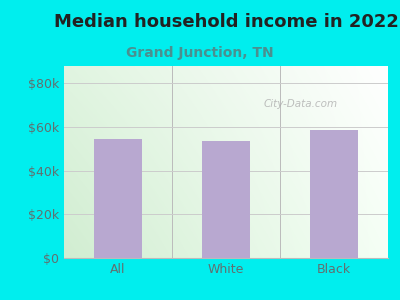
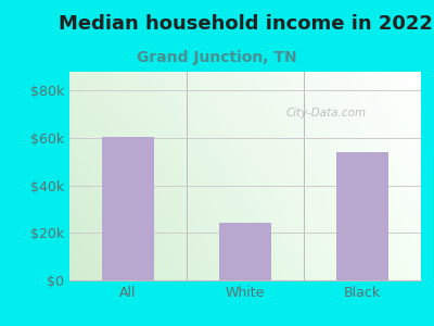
All: $54.5k -> $60.5k
White: $53.5k -> $24.5k
Black: $58.5k -> $54.0k
